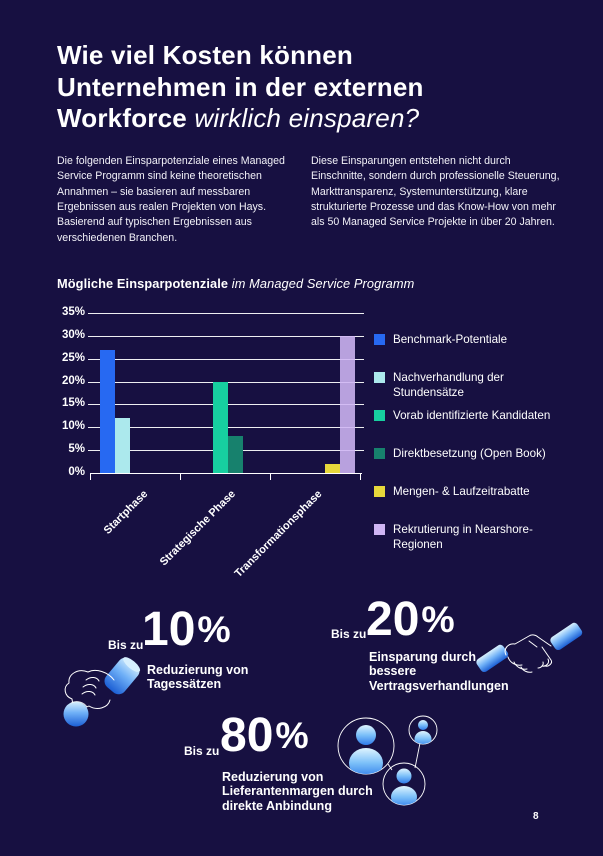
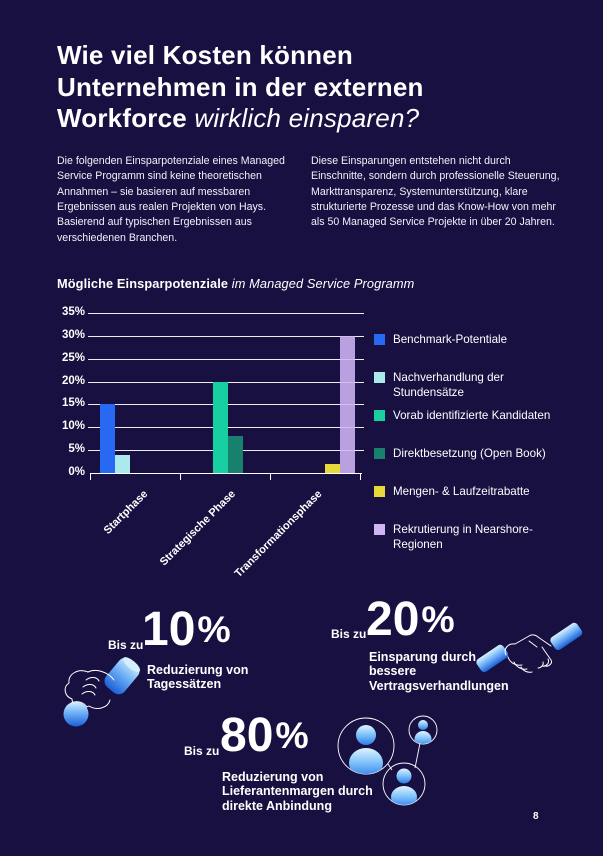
Benchmark-Potentiale/Startphase: 27% -> 15%
Nachverhandlung der Stundensätze/Startphase: 12% -> 4%
